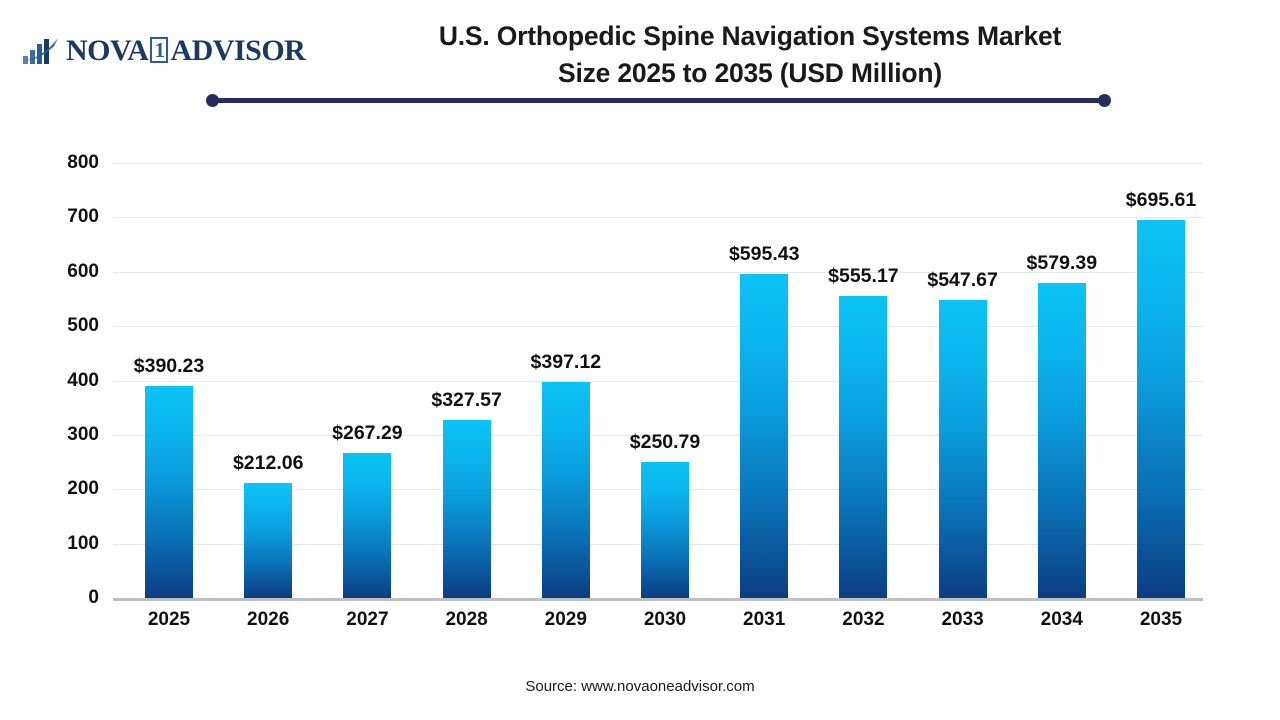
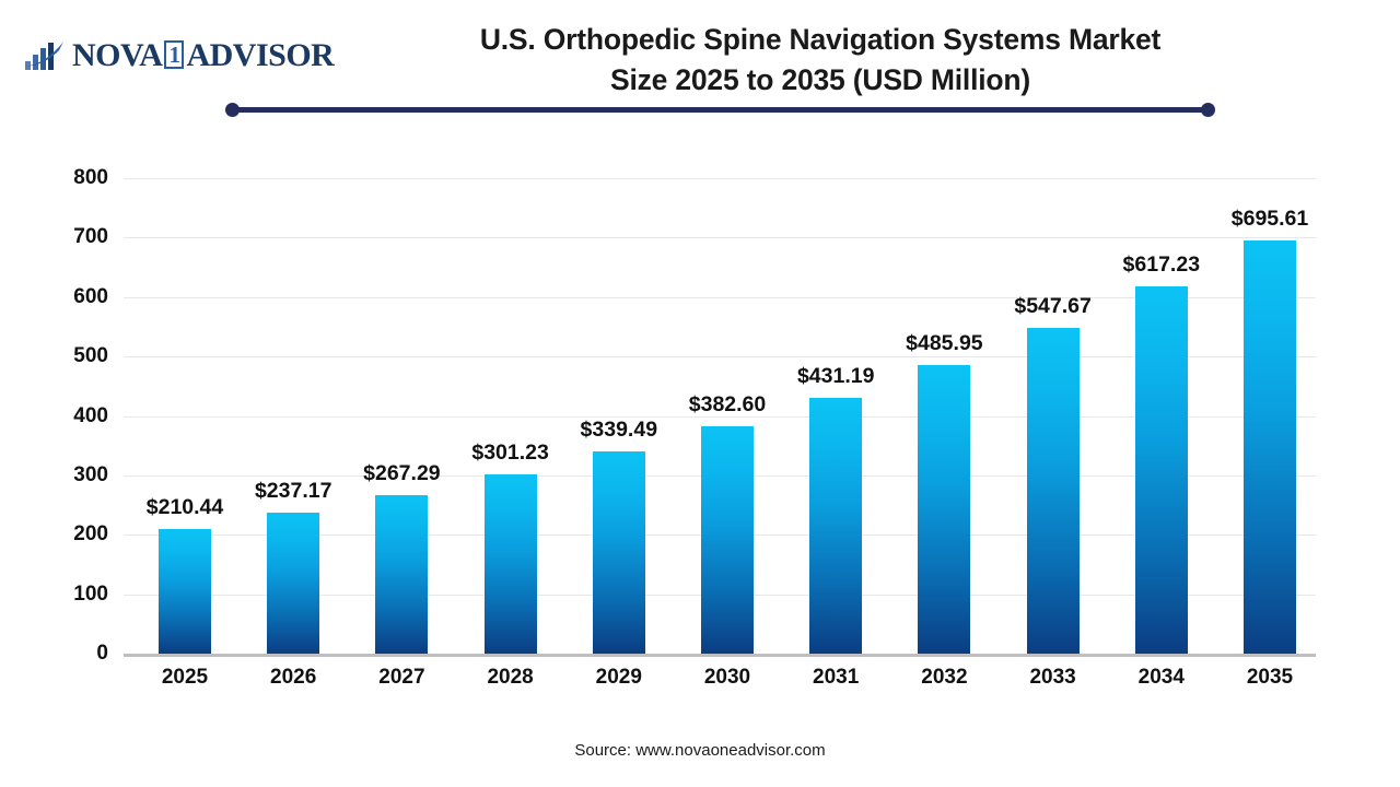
2025: $390.23 -> $210.44
2026: $212.06 -> $237.17
2028: $327.57 -> $301.23
2029: $397.12 -> $339.49
2030: $250.79 -> $382.60
2031: $595.43 -> $431.19
2032: $555.17 -> $485.95
2034: $579.39 -> $617.23
